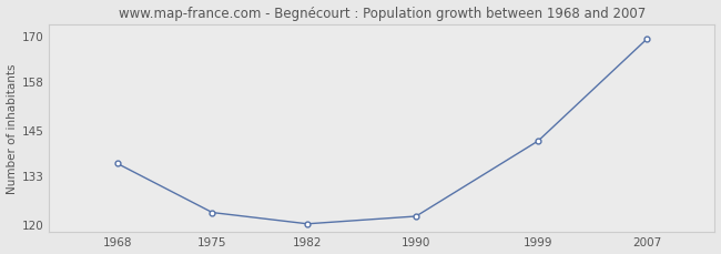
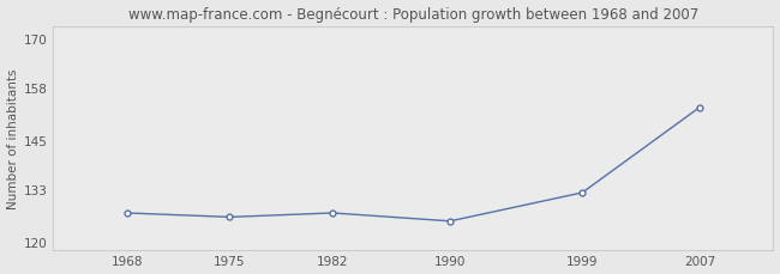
1968: 136 -> 127
1975: 123 -> 126
1982: 120 -> 127
1990: 122 -> 125
1999: 142 -> 132
2007: 169 -> 153
